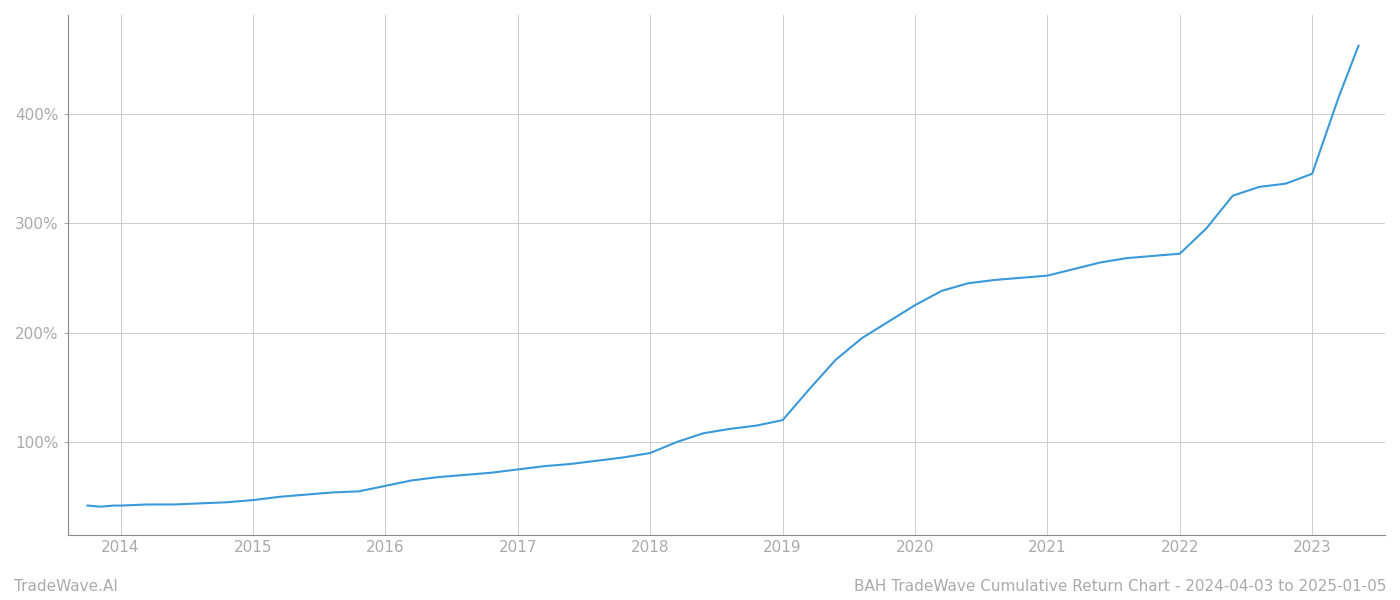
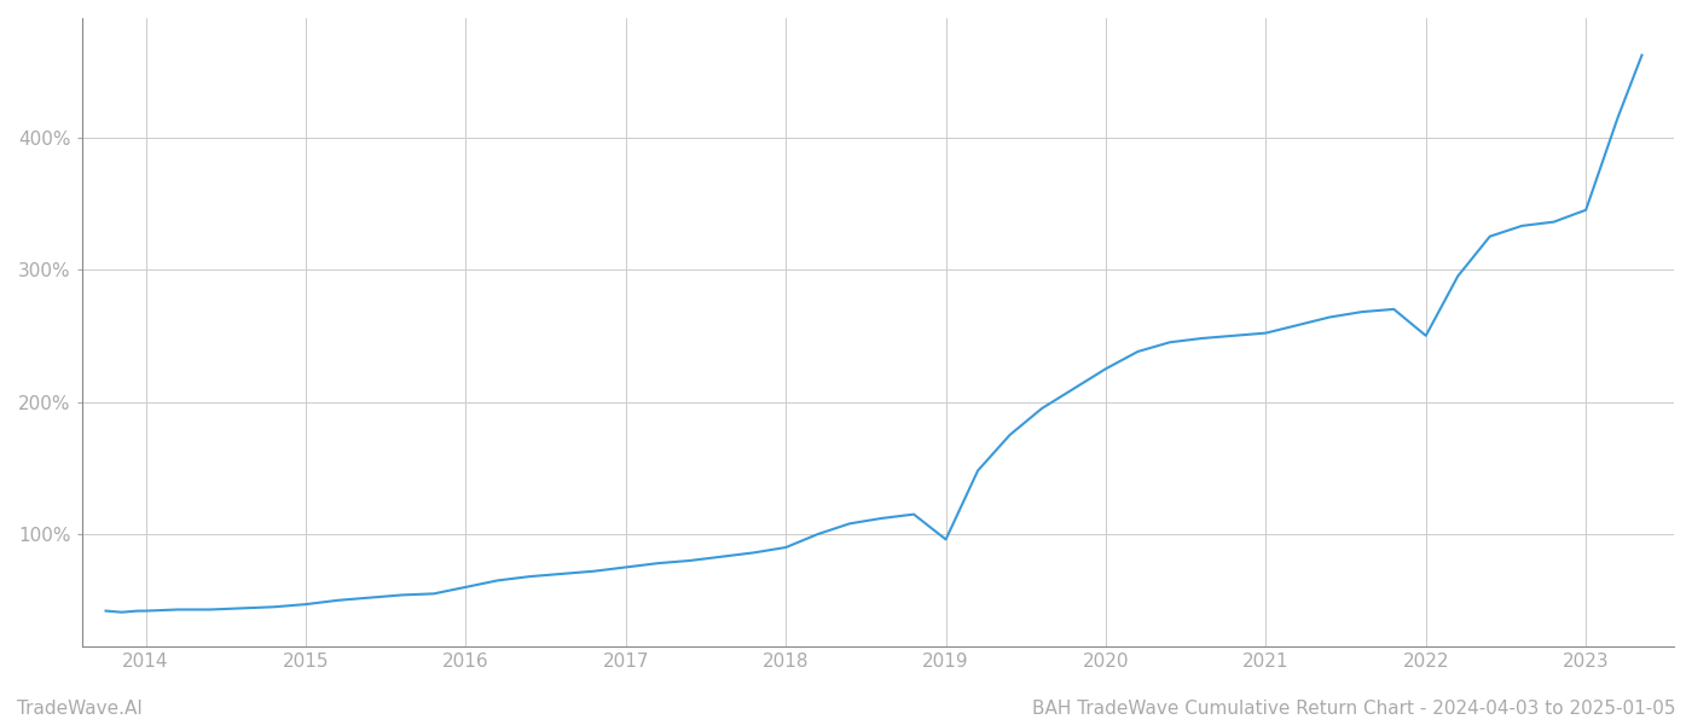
2019: 120% -> 96%
2022: 272% -> 250%
